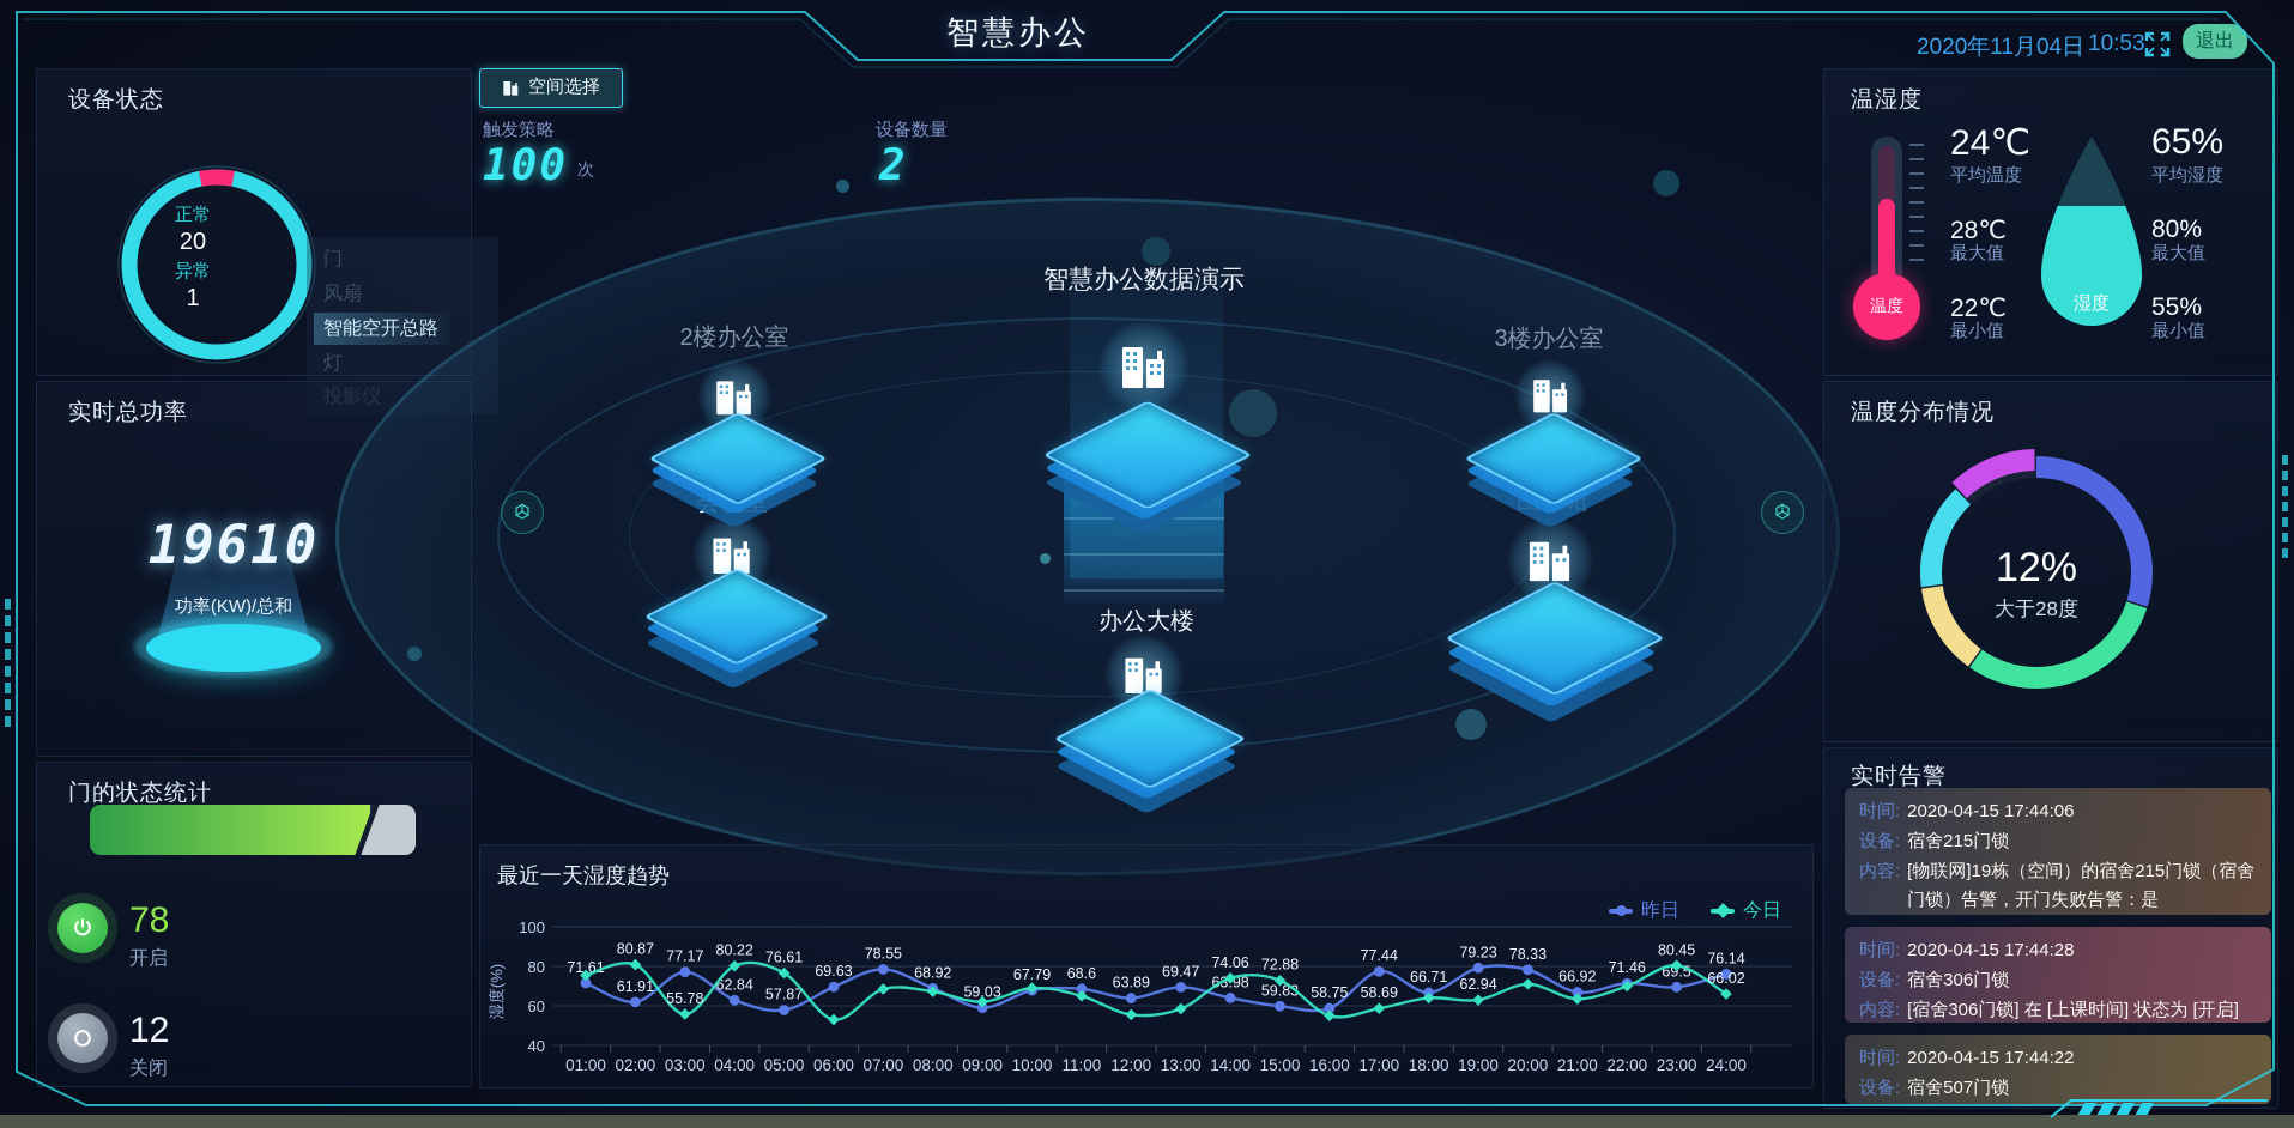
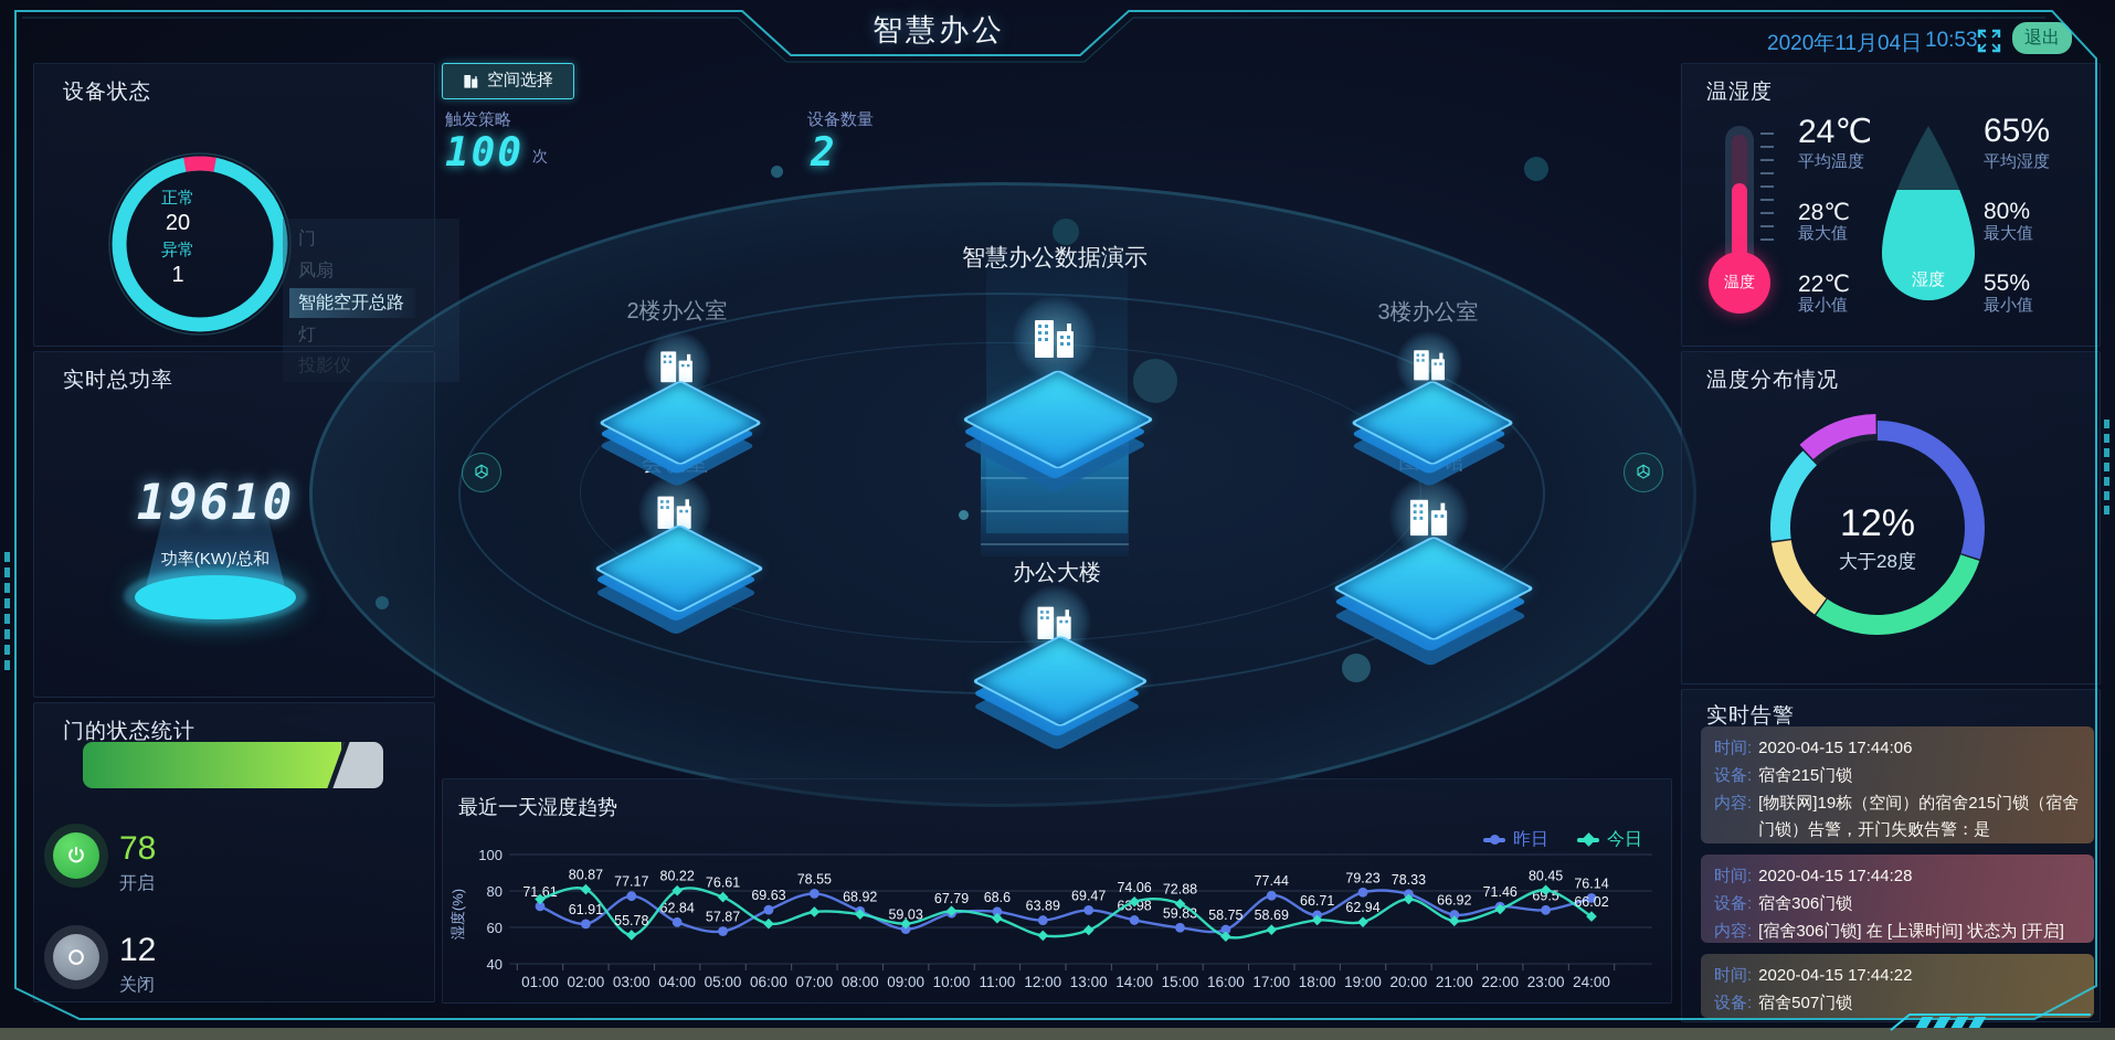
今日/06:00: 53 -> 62
今日/20:00: 71 -> 76
